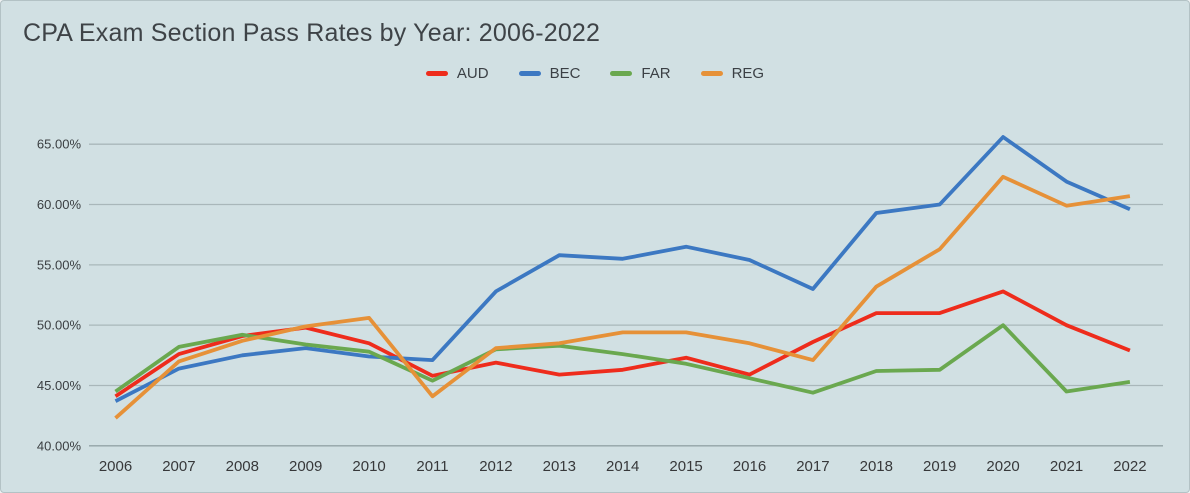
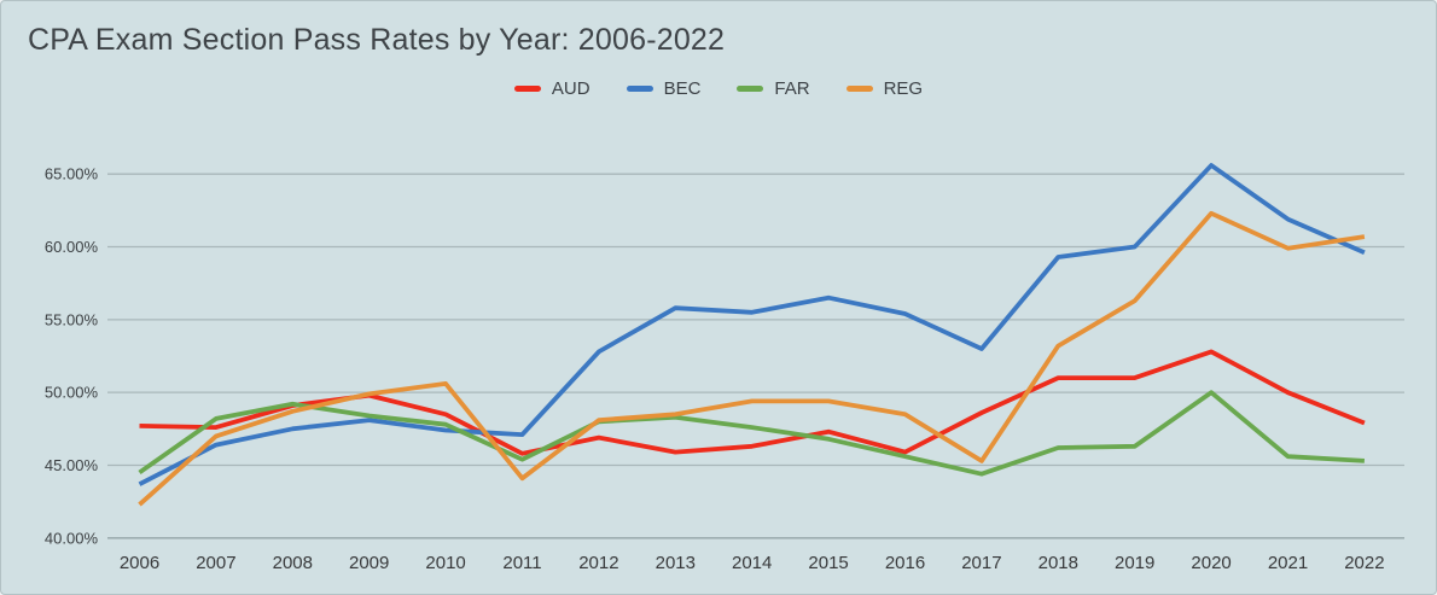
AUD/2006: 44.1% -> 47.7%
REG/2017: 47.1% -> 45.3%
FAR/2021: 44.5% -> 45.6%
